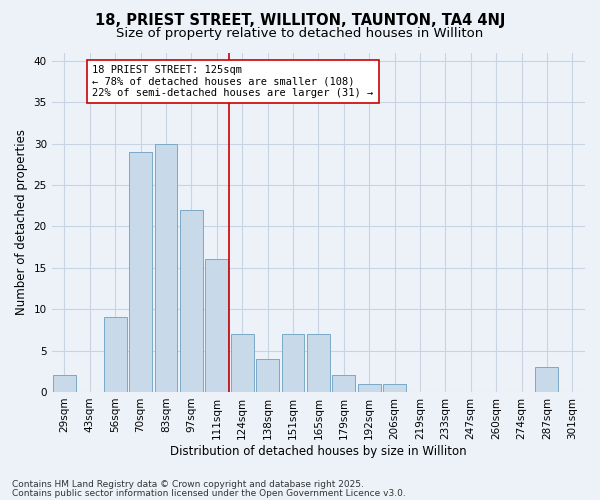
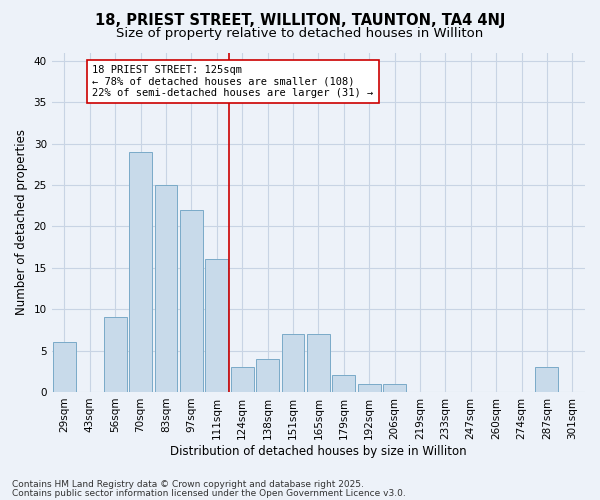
29sqm: 2 -> 6
83sqm: 30 -> 25
124sqm: 7 -> 3
